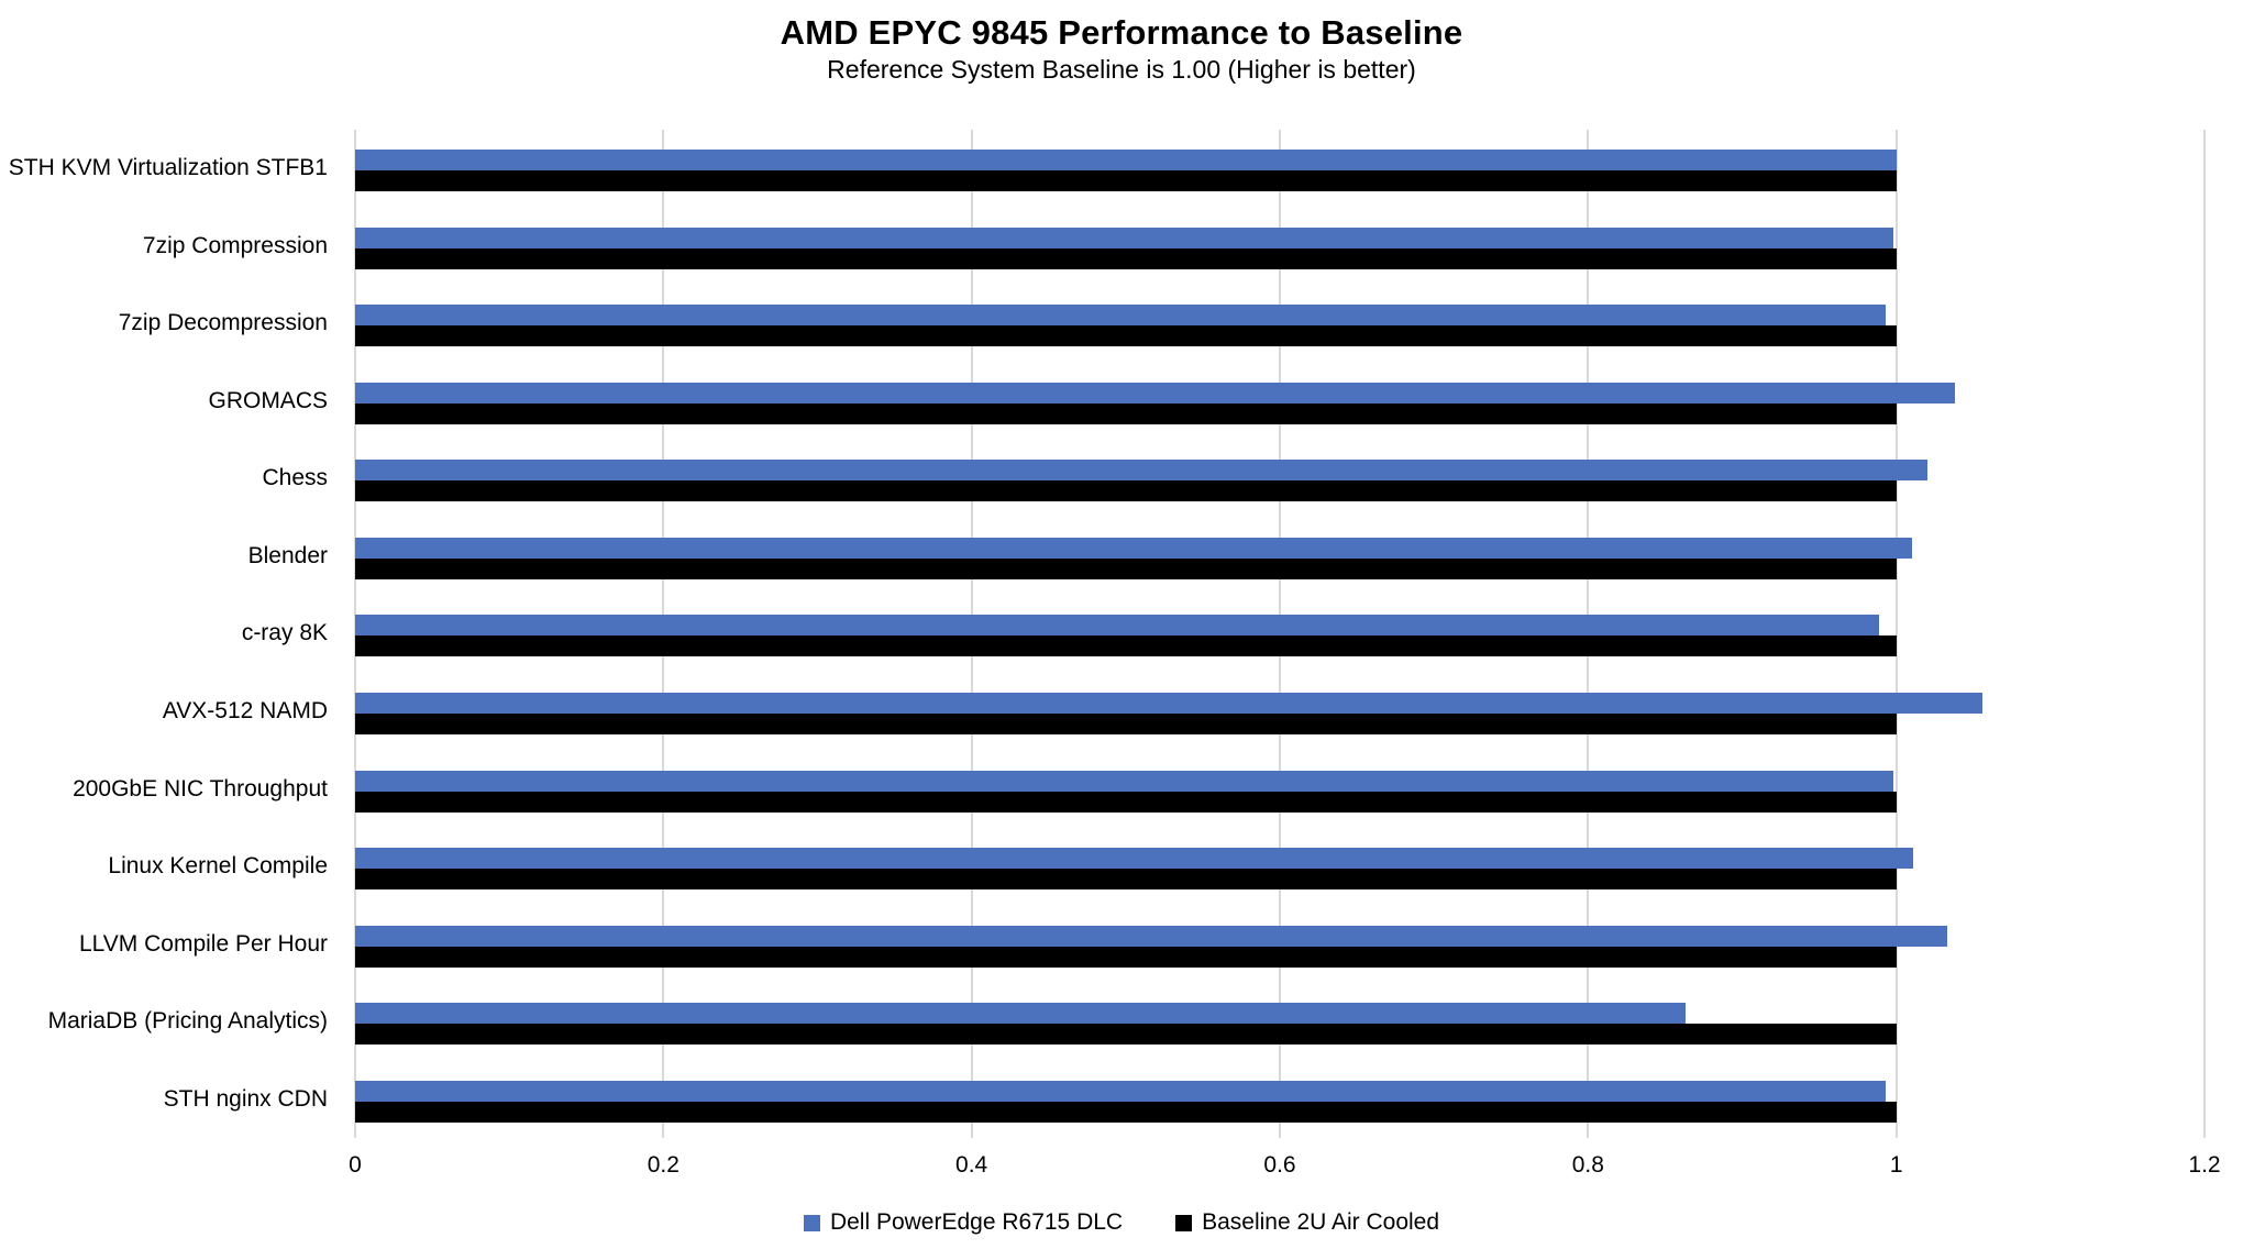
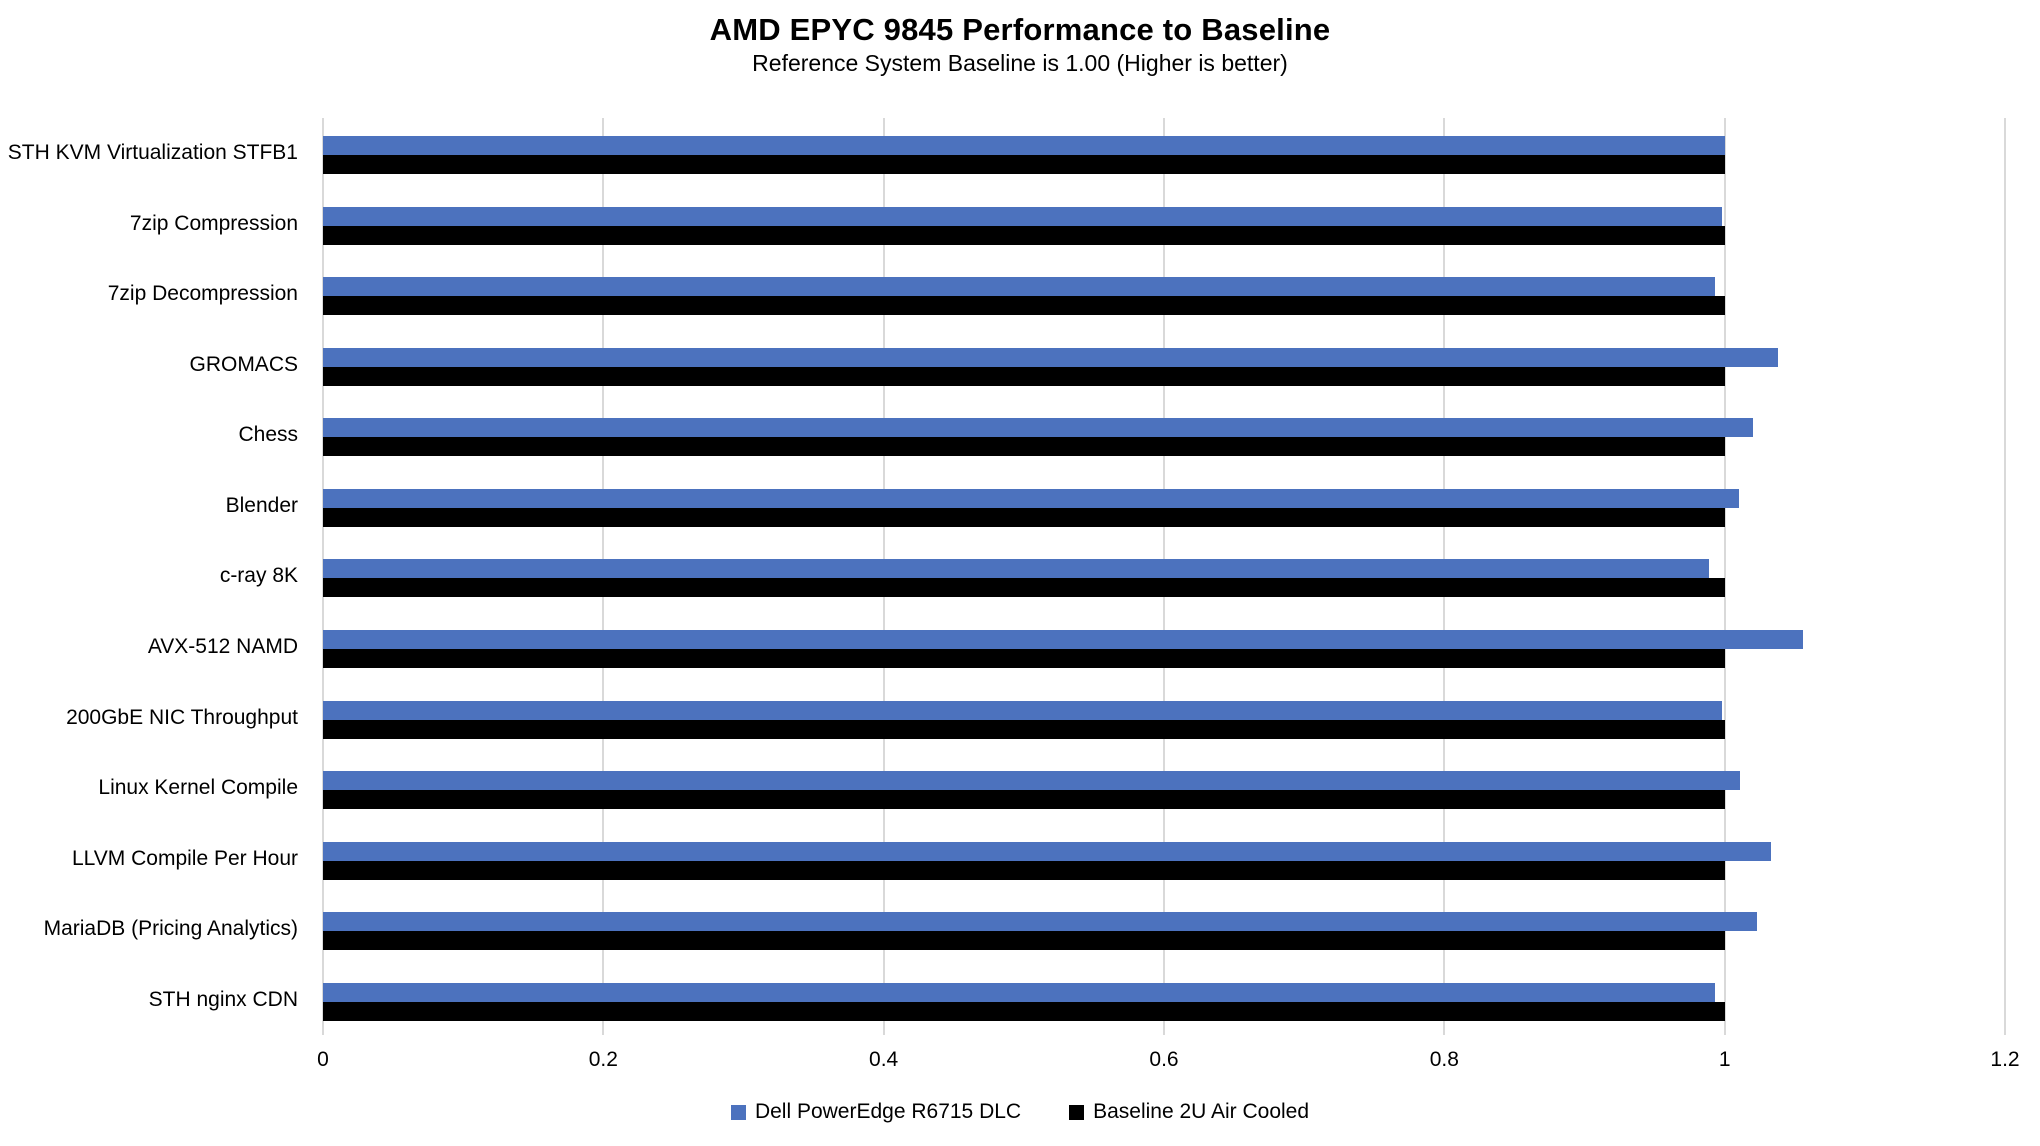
Dell PowerEdge R6715 DLC/MariaDB (Pricing Analytics): 0.863 -> 1.023
